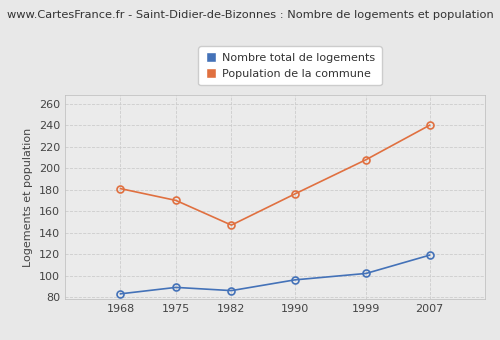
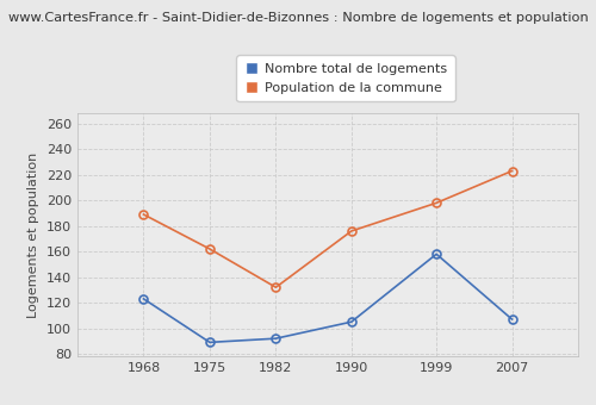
Nombre total de logements/1968: 83 -> 123
Population de la commune/1968: 181 -> 189
Population de la commune/1975: 170 -> 162
Nombre total de logements/1982: 86 -> 92
Population de la commune/1982: 147 -> 132
Nombre total de logements/1990: 96 -> 105
Nombre total de logements/1999: 102 -> 158
Population de la commune/1999: 208 -> 198
Nombre total de logements/2007: 119 -> 107
Population de la commune/2007: 240 -> 223
